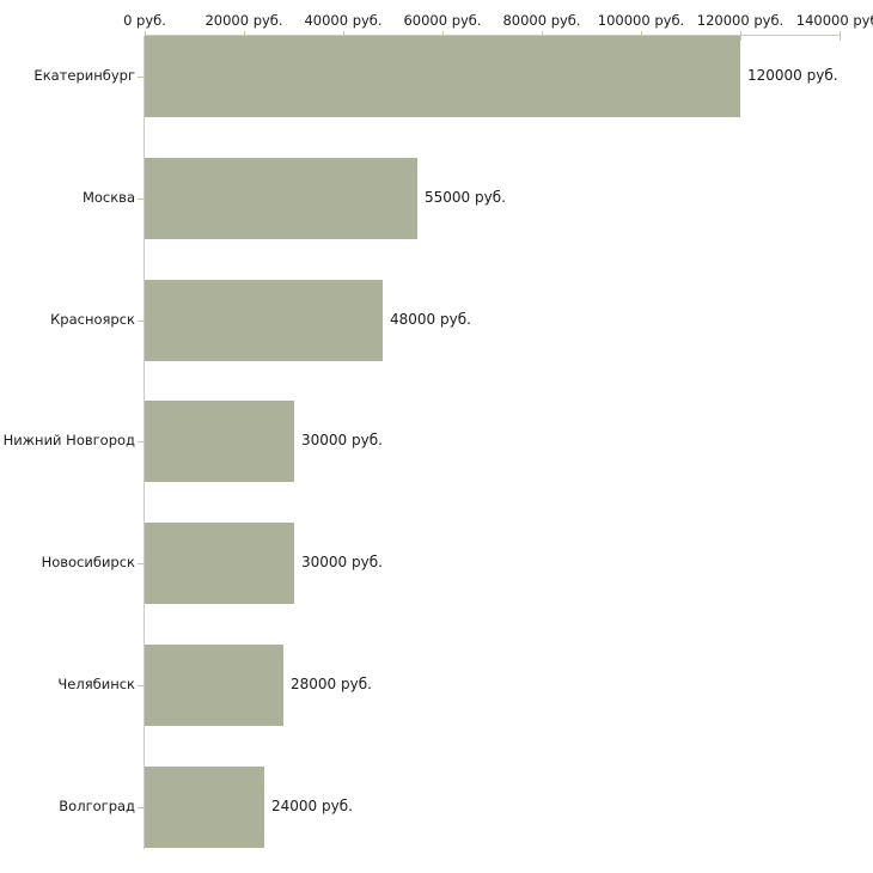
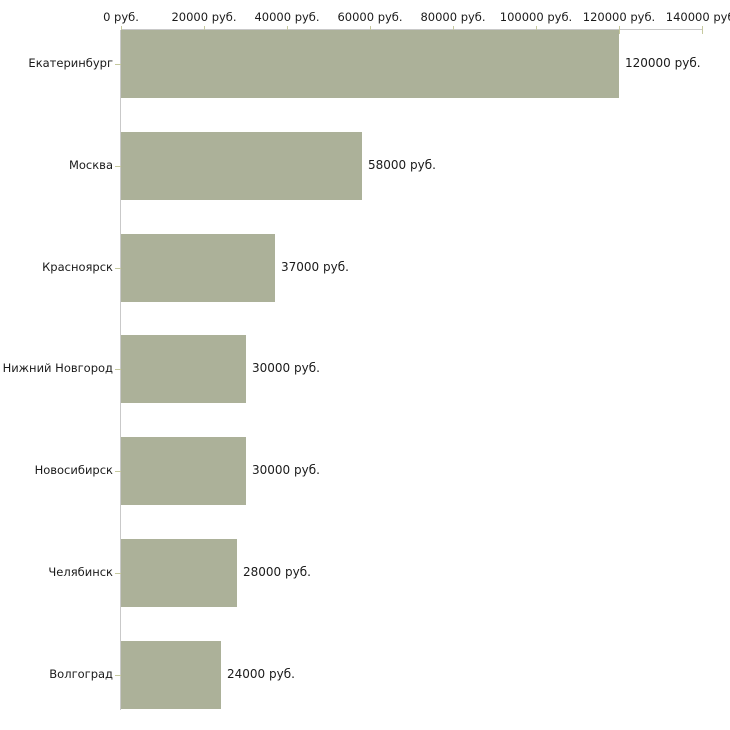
Москва: 55000 -> 58000
Красноярск: 48000 -> 37000
